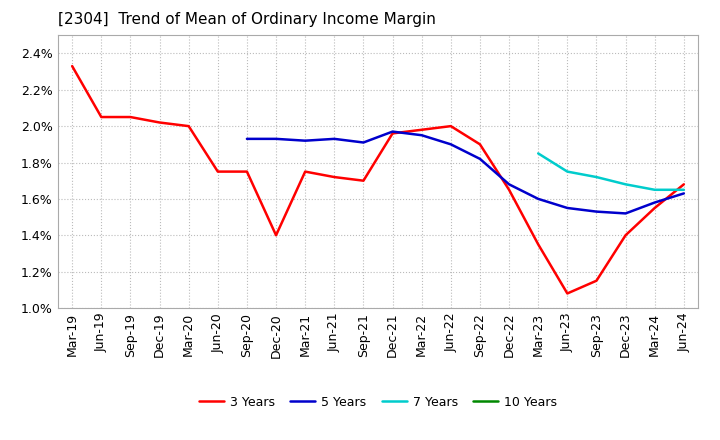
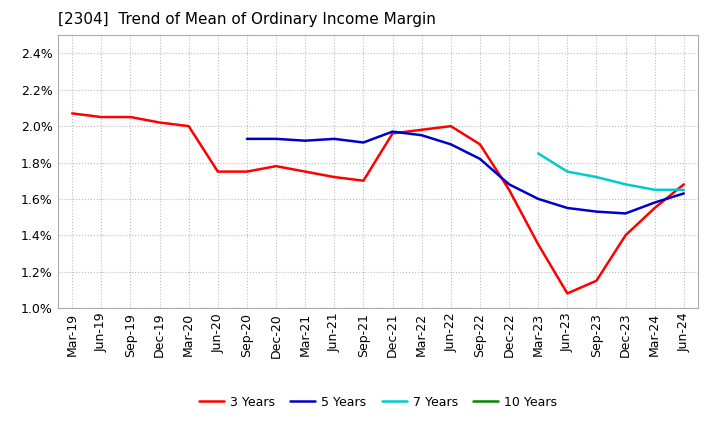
3 Years/Mar-19: 2.33% -> 2.07%
3 Years/Dec-20: 1.40% -> 1.78%
